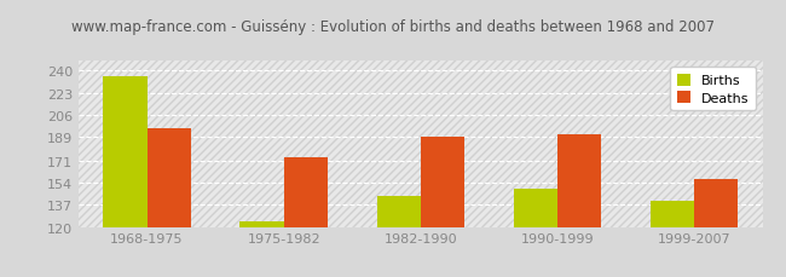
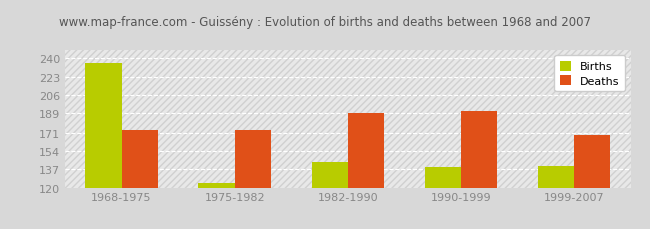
Deaths/1968-1975: 196 -> 173
Births/1990-1999: 149 -> 139
Deaths/1999-2007: 157 -> 169
